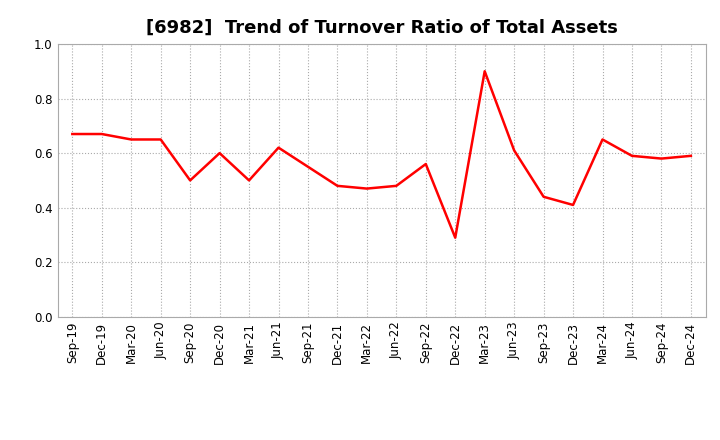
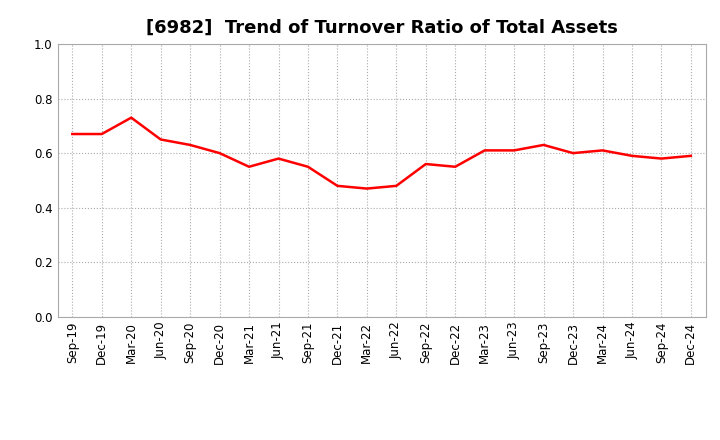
Mar-20: 0.65 -> 0.73
Sep-20: 0.50 -> 0.63
Mar-21: 0.50 -> 0.55
Jun-21: 0.62 -> 0.58
Dec-22: 0.29 -> 0.55
Mar-23: 0.90 -> 0.61
Sep-23: 0.44 -> 0.63
Dec-23: 0.41 -> 0.60
Mar-24: 0.65 -> 0.61
